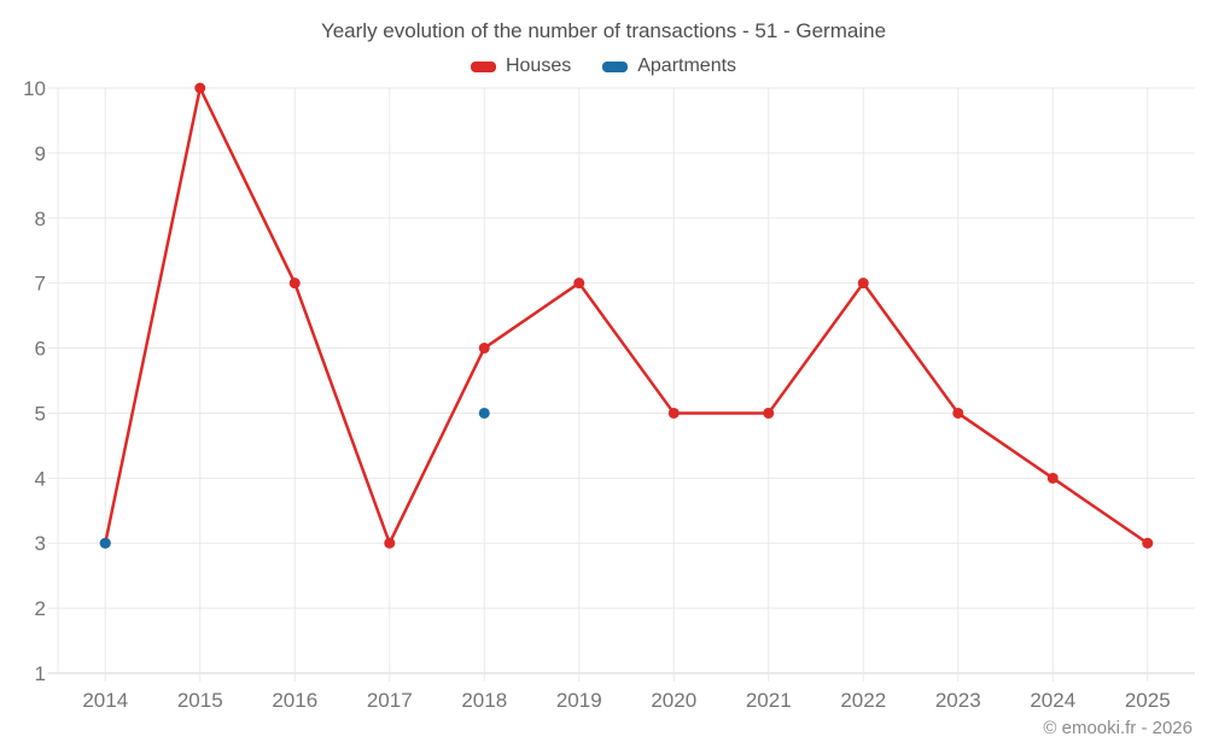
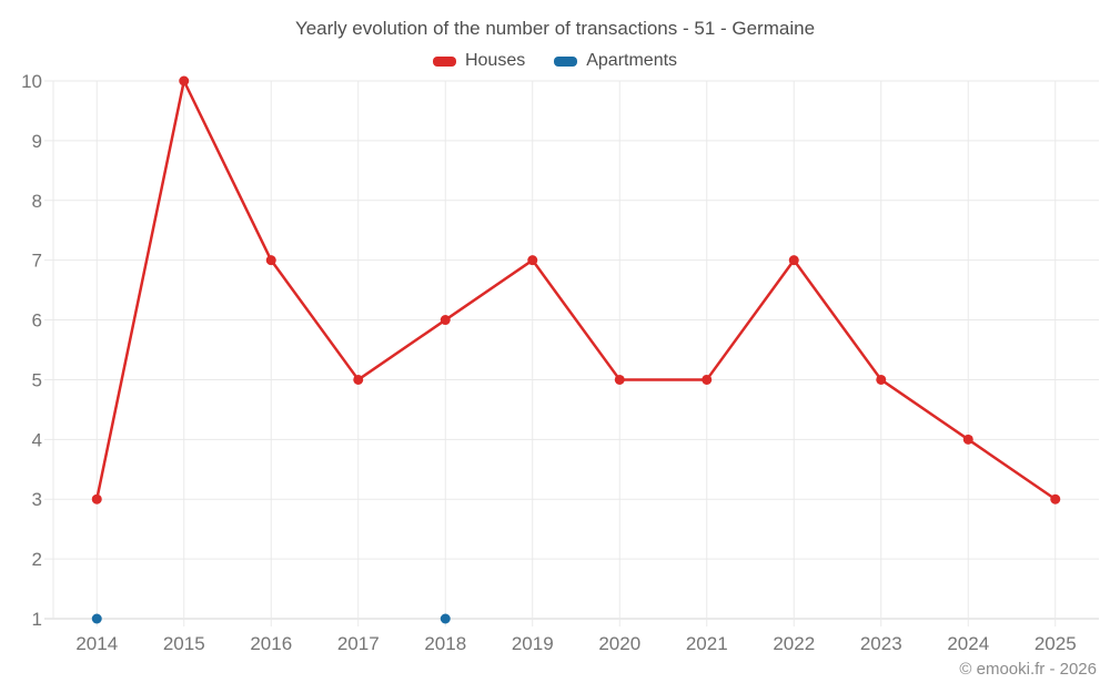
Apartments/2014: 3 -> 1
Houses/2017: 3 -> 5
Apartments/2018: 5 -> 1
